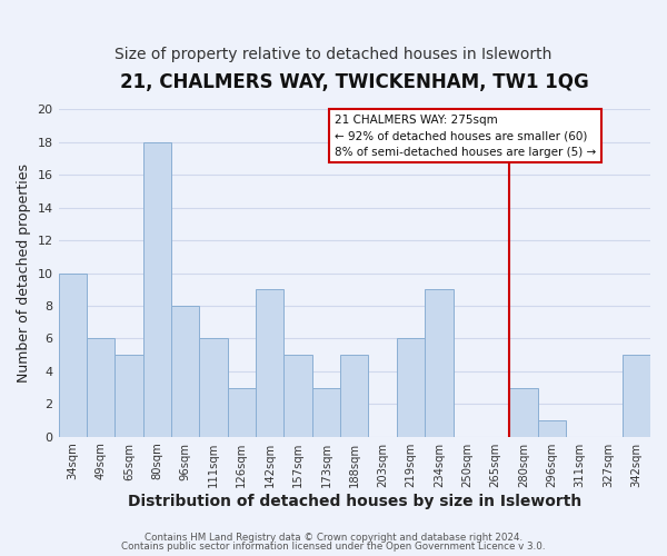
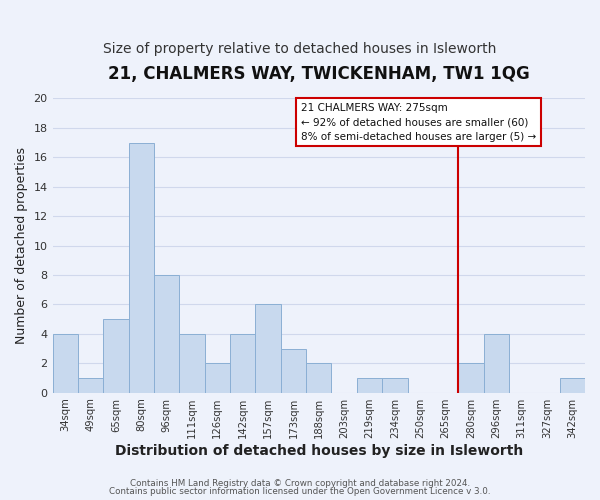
34sqm: 10 -> 4
49sqm: 6 -> 1
80sqm: 18 -> 17
111sqm: 6 -> 4
126sqm: 3 -> 2
142sqm: 9 -> 4
157sqm: 5 -> 6
188sqm: 5 -> 2
219sqm: 6 -> 1
234sqm: 9 -> 1
280sqm: 3 -> 2
296sqm: 1 -> 4
342sqm: 5 -> 1
